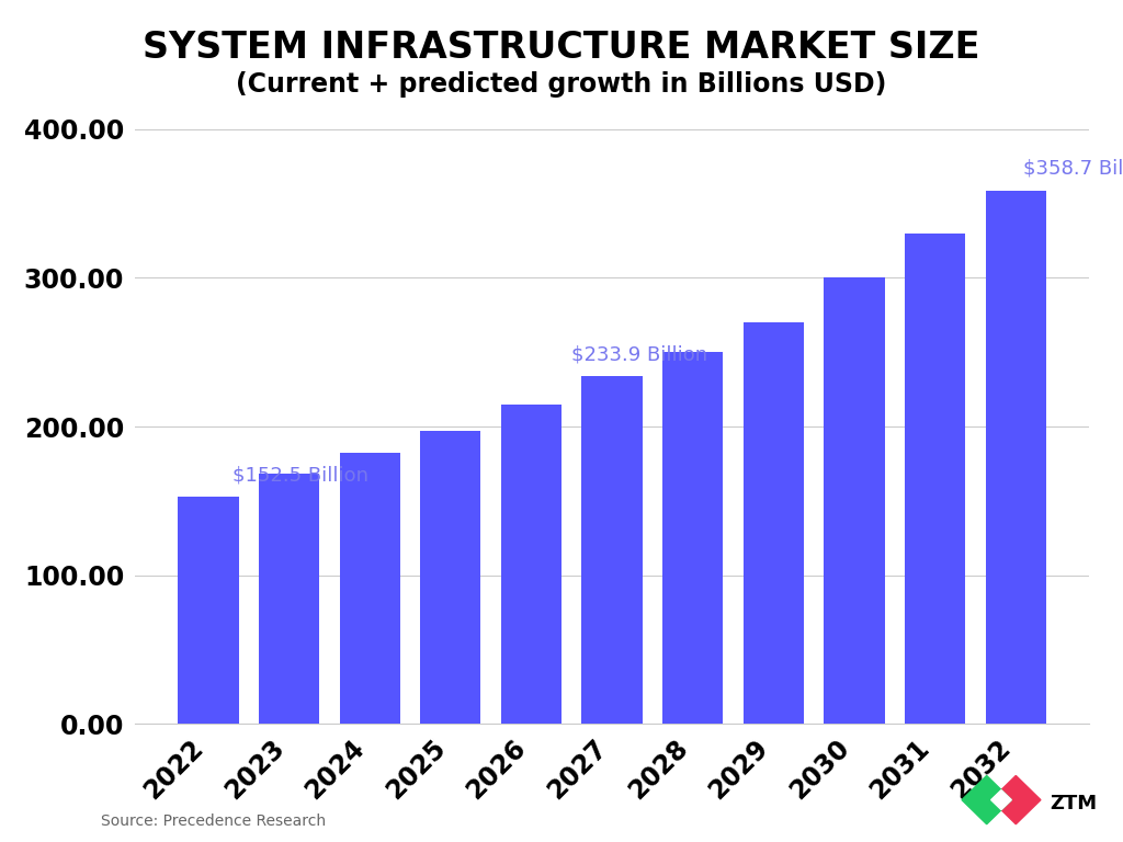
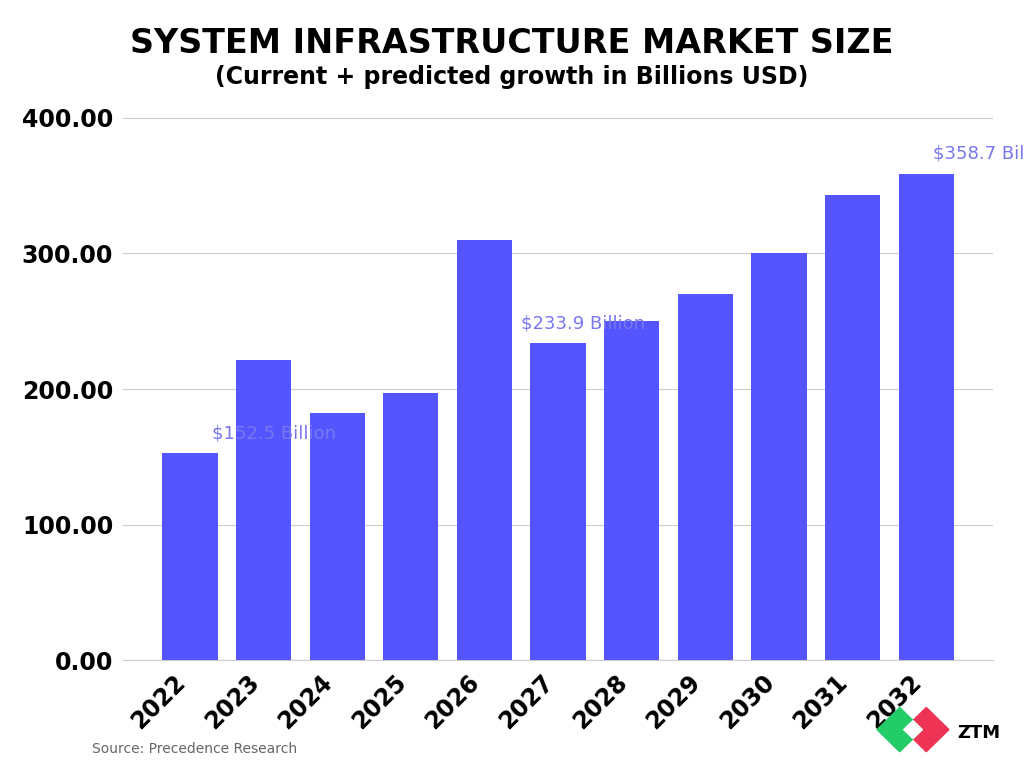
2023: 168 -> 221
2026: 215 -> 310
2031: 330 -> 343
